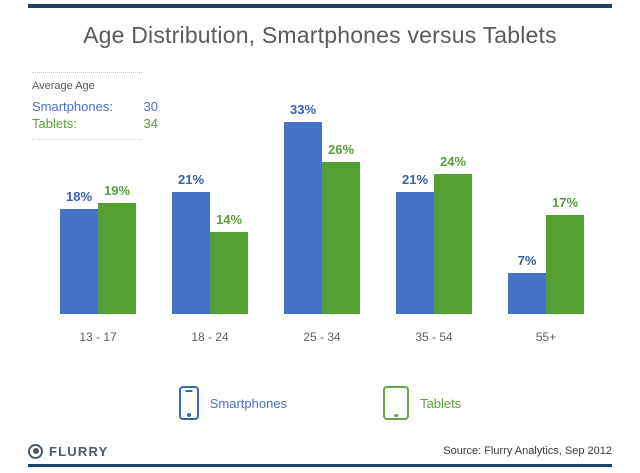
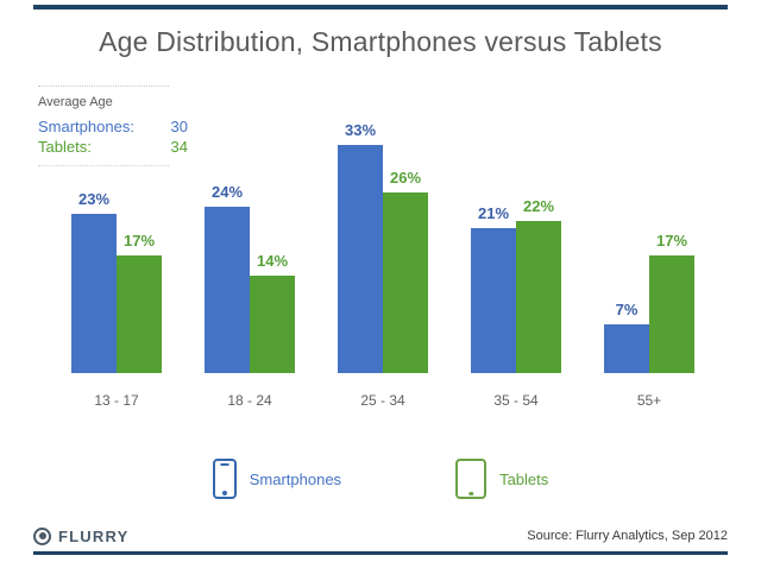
Smartphones/13 - 17: 18% -> 23%
Tablets/13 - 17: 19% -> 17%
Smartphones/18 - 24: 21% -> 24%
Tablets/35 - 54: 24% -> 22%
